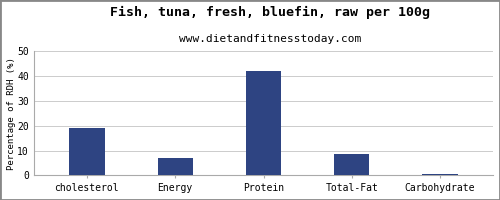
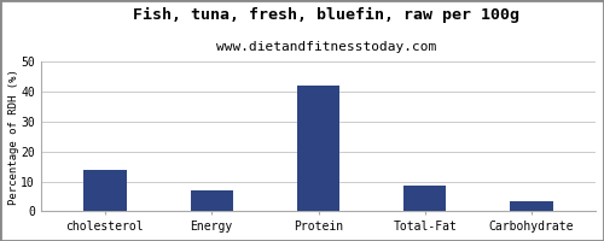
cholesterol: 19.0 -> 14.0
Carbohydrate: 0.5 -> 3.5
